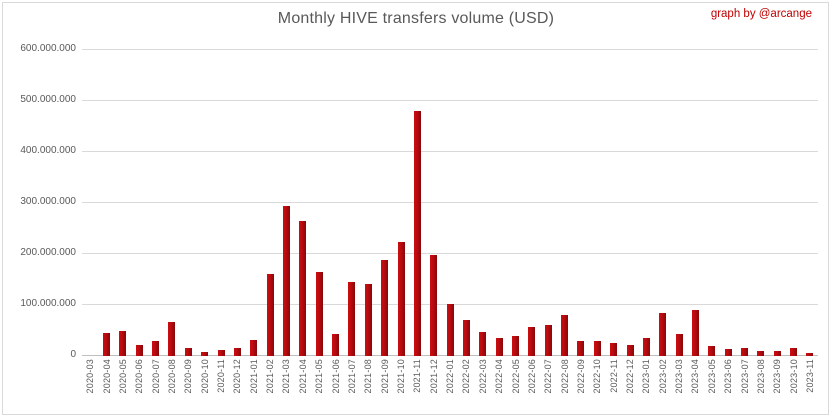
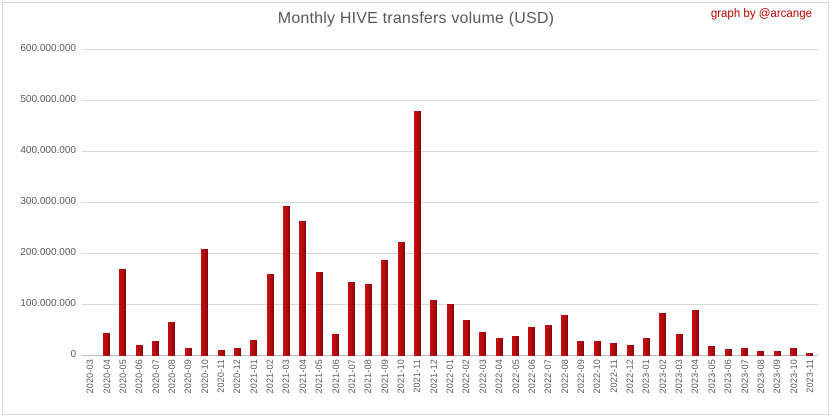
2020-05: 50000000 -> 170000000
2020-10: 10000000 -> 210000000
2021-12: 200000000 -> 110000000
